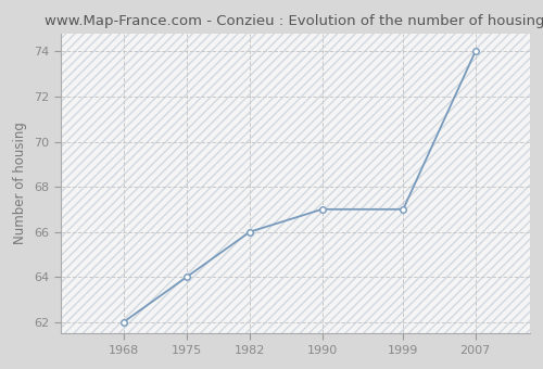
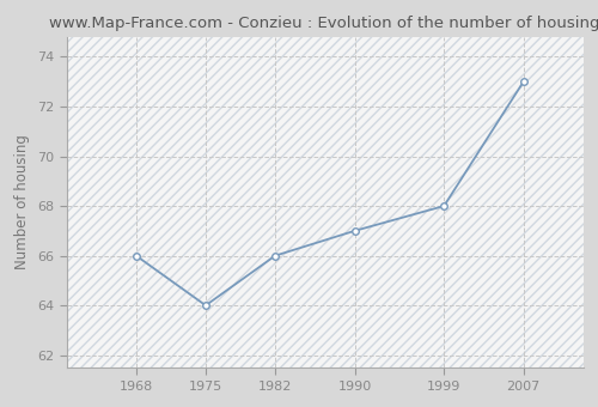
1968: 62 -> 66
1999: 67 -> 68
2007: 74 -> 73
